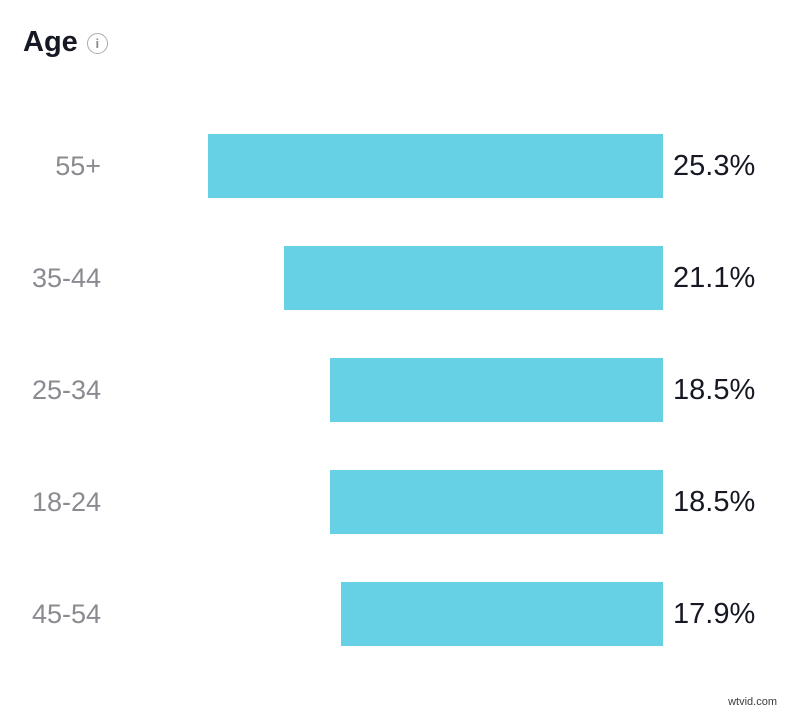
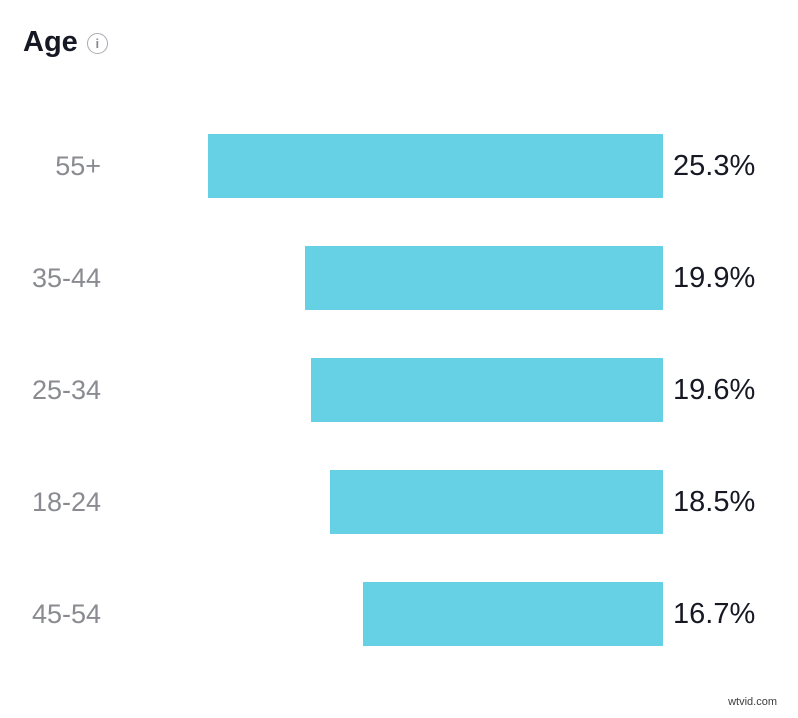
35-44: 21.1% -> 19.9%
25-34: 18.5% -> 19.6%
45-54: 17.9% -> 16.7%
